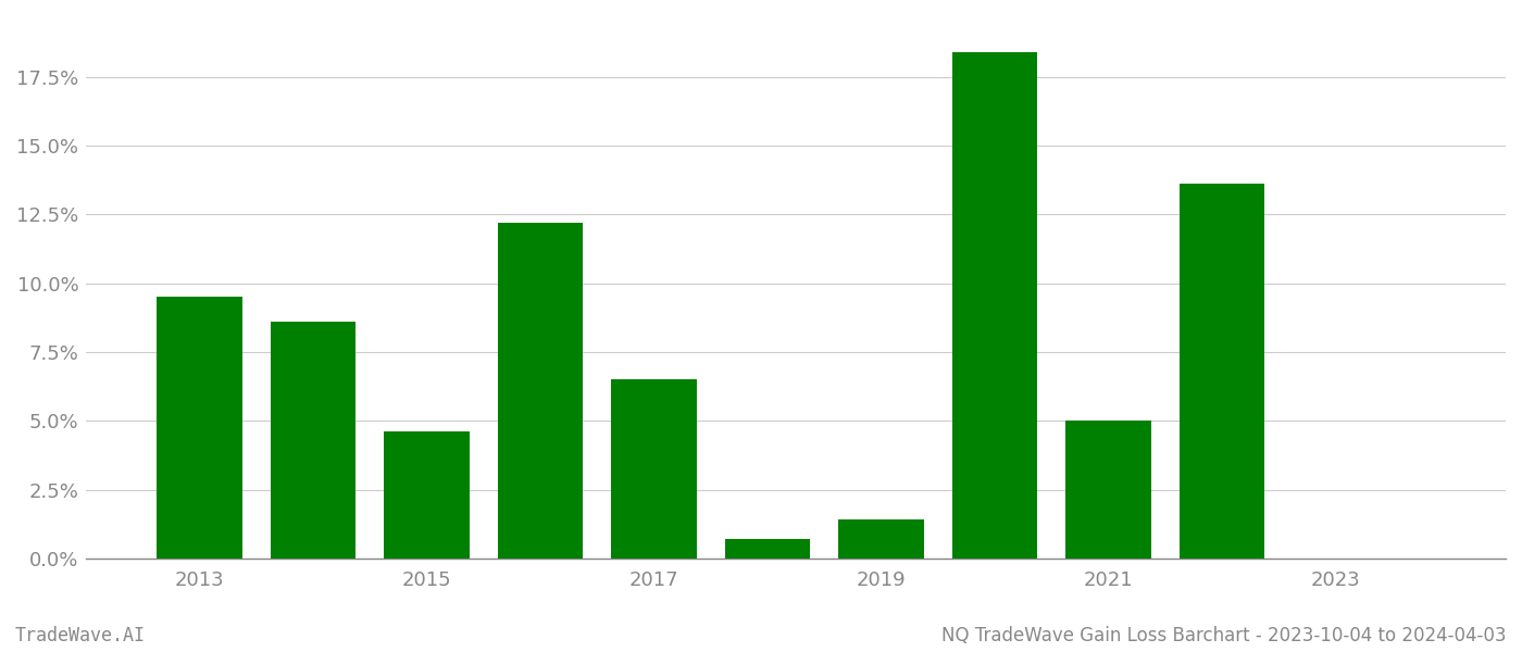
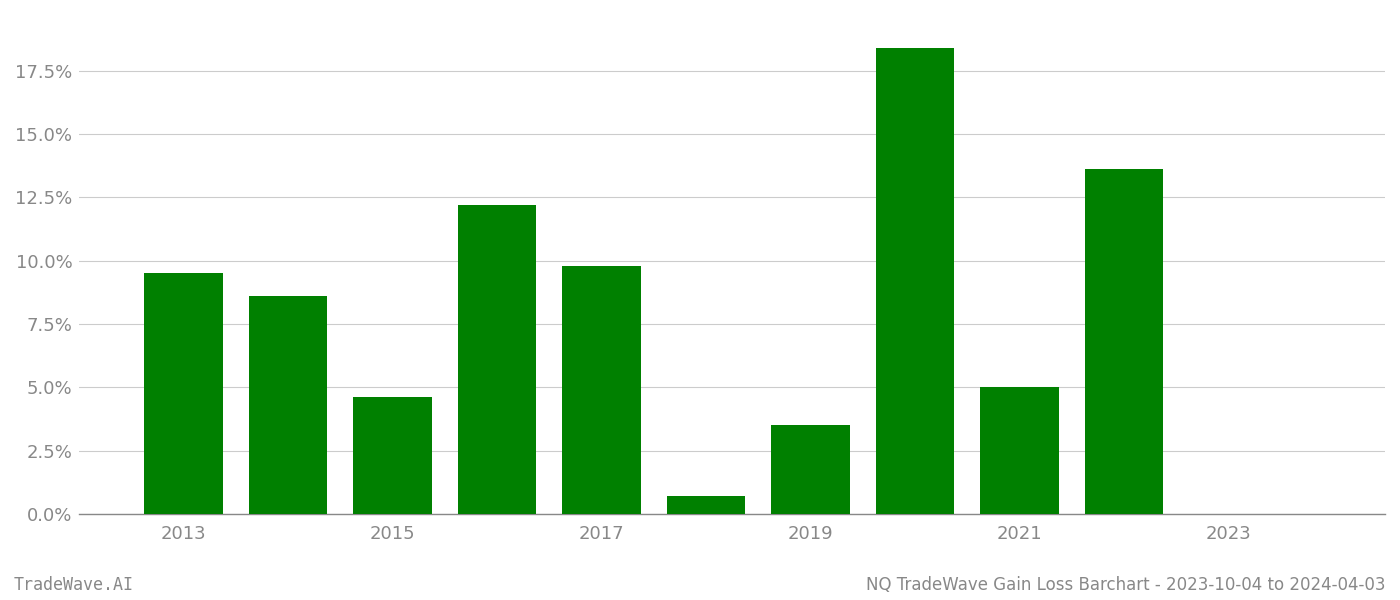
2017: 6.5% -> 9.8%
2019: 1.4% -> 3.5%
